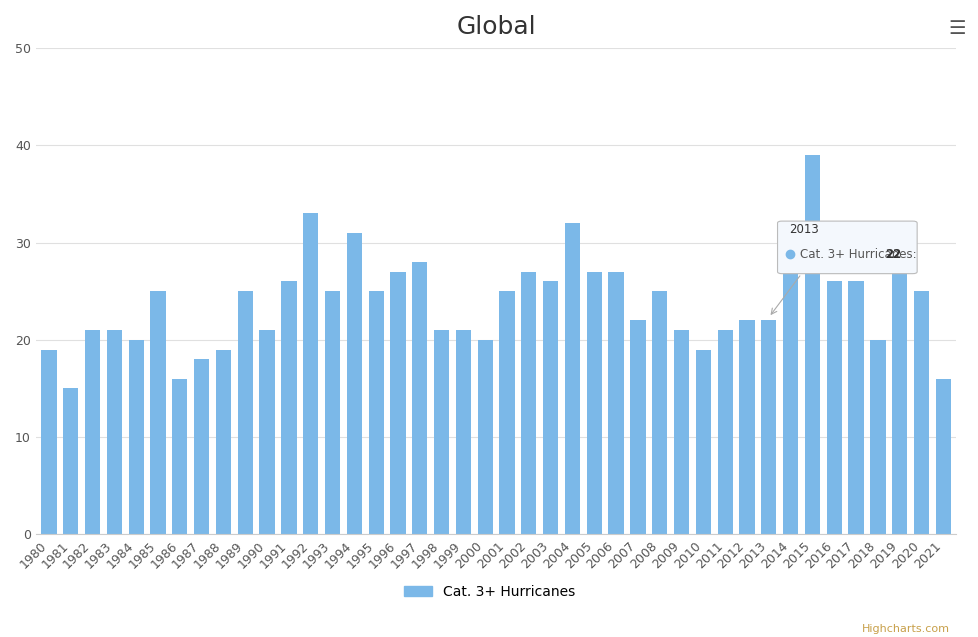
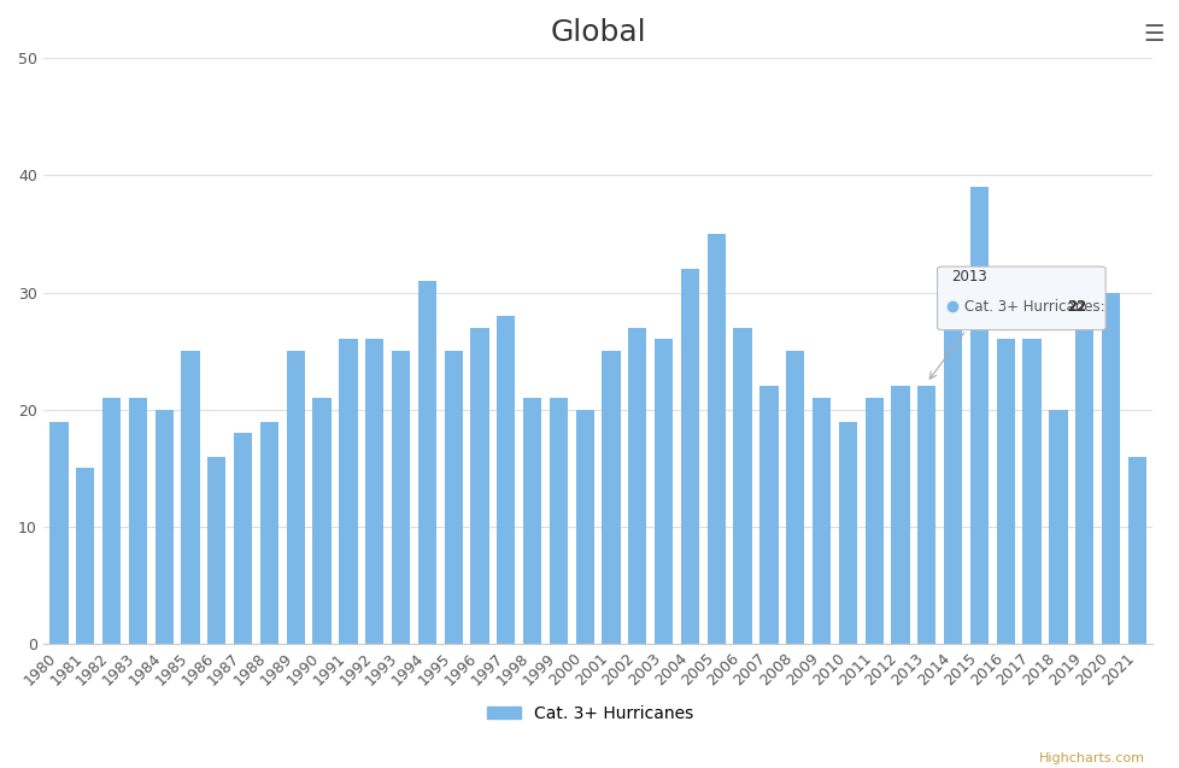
1992: 33 -> 26
2005: 27 -> 35
2020: 25 -> 30
